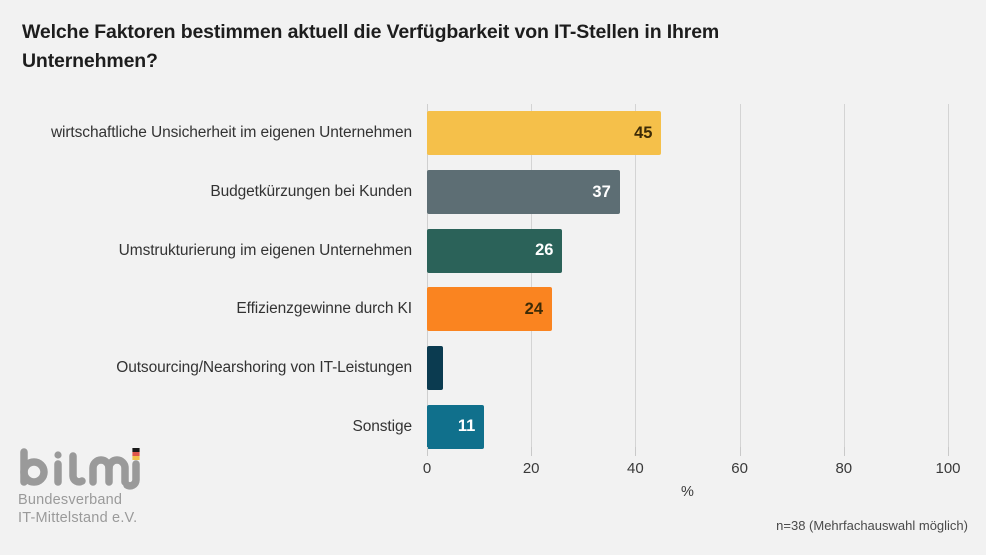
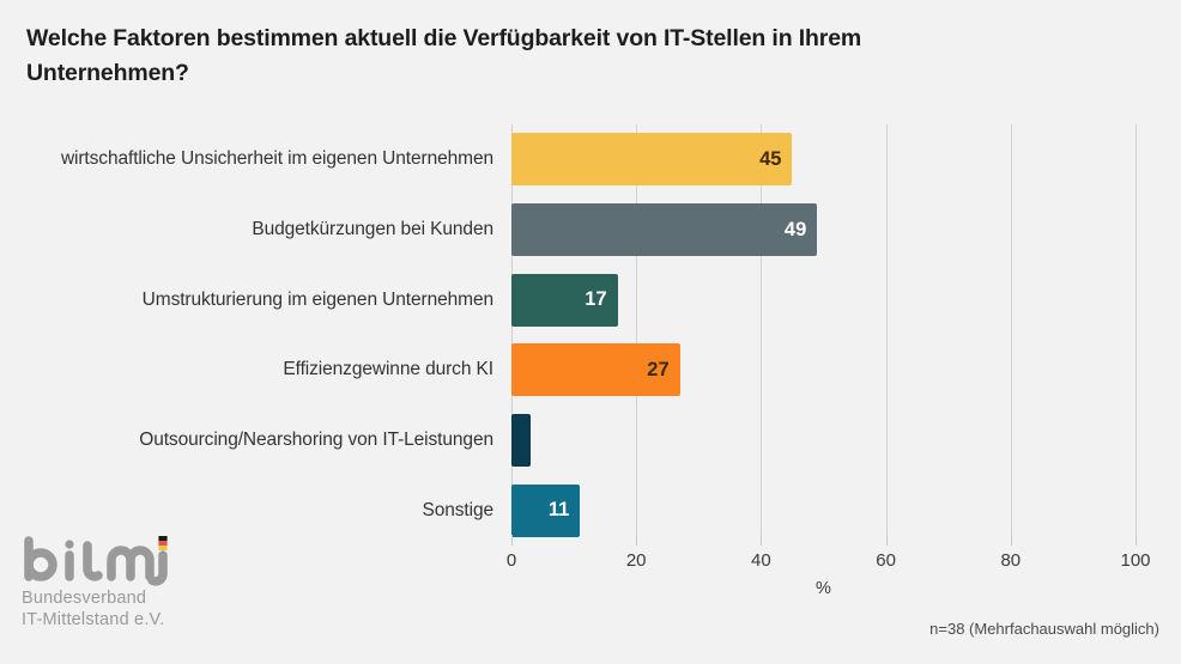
Budgetkürzungen bei Kunden: 37 -> 49
Umstrukturierung im eigenen Unternehmen: 26 -> 17
Effizienzgewinne durch KI: 24 -> 27
